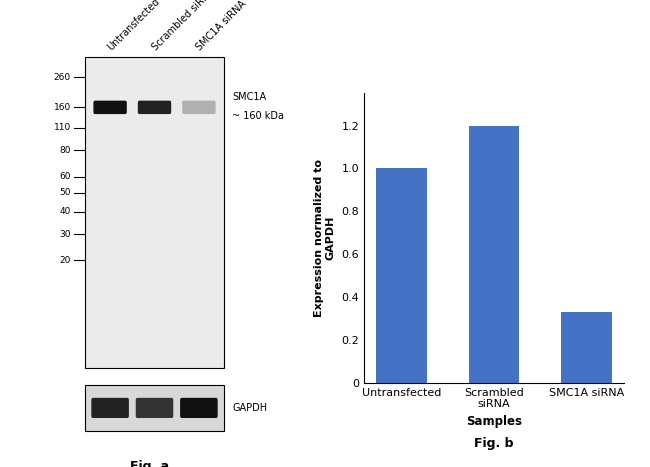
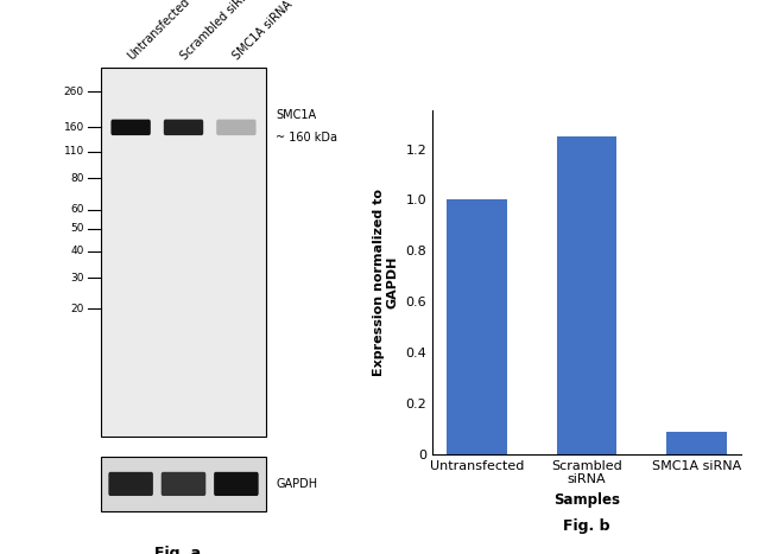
Scrambled siRNA: 1.20 -> 1.25
SMC1A siRNA: 0.33 -> 0.09
